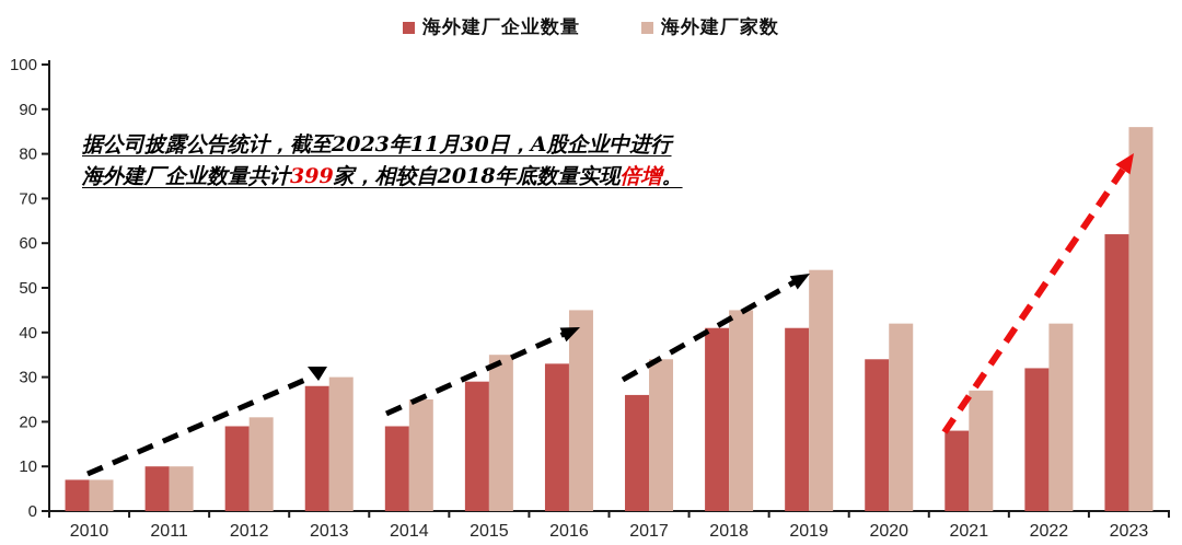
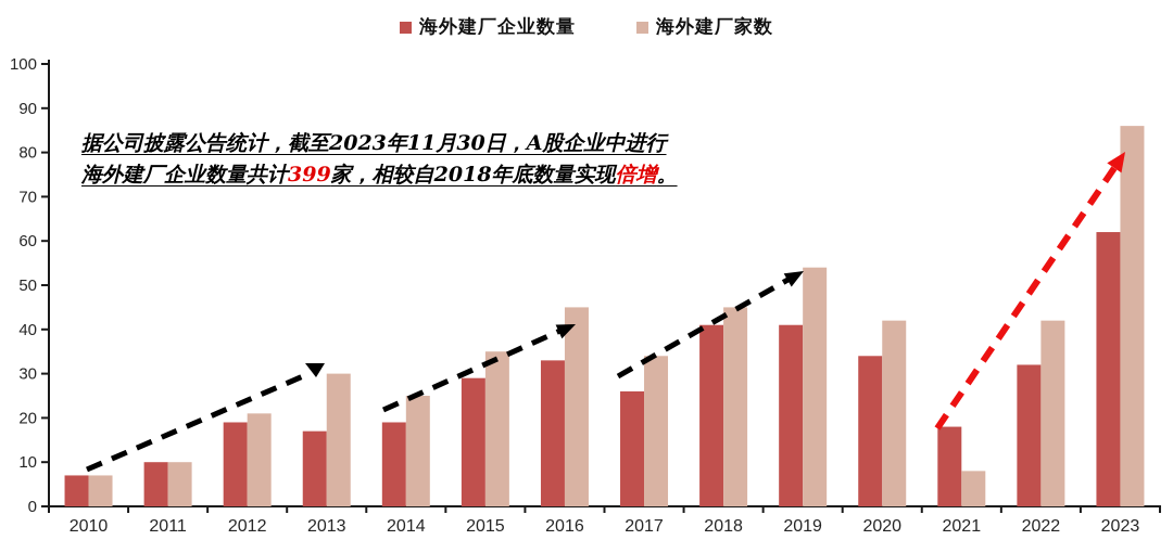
海外建厂企业数量/2013: 28 -> 17
海外建厂家数/2021: 27 -> 8
